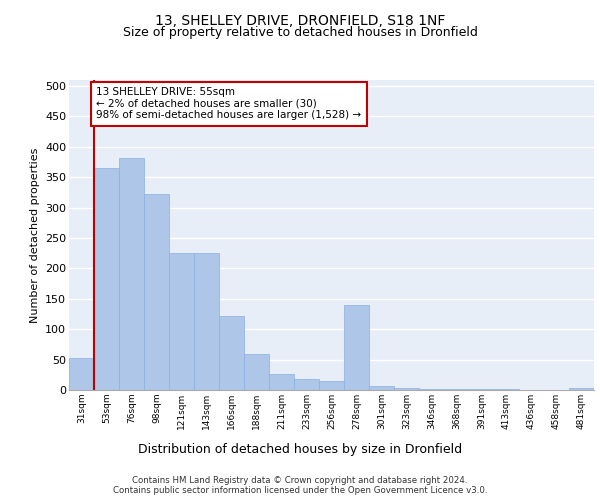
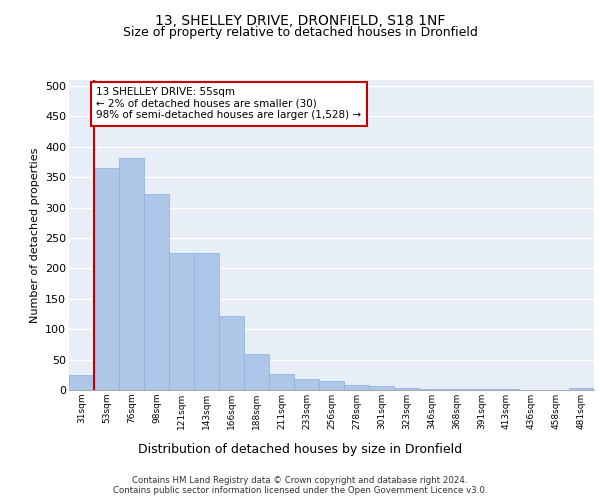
31sqm: 52 -> 25
278sqm: 140 -> 8
